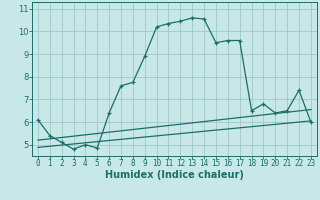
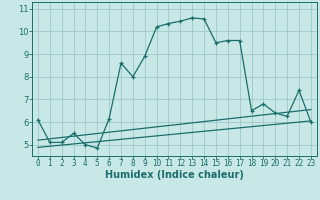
1: 5.40 -> 5.10
3: 4.80 -> 5.50
6: 6.40 -> 6.15
7: 7.60 -> 8.60
8: 7.75 -> 8.00
21: 6.50 -> 6.25
